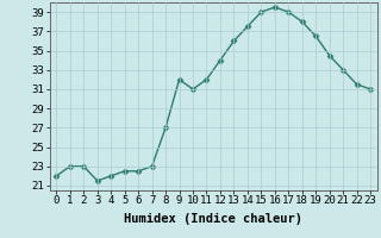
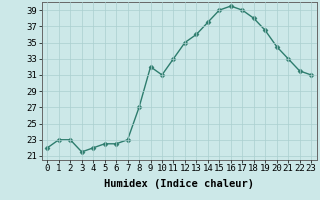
11: 32.0 -> 33.0
12: 34.0 -> 35.0
